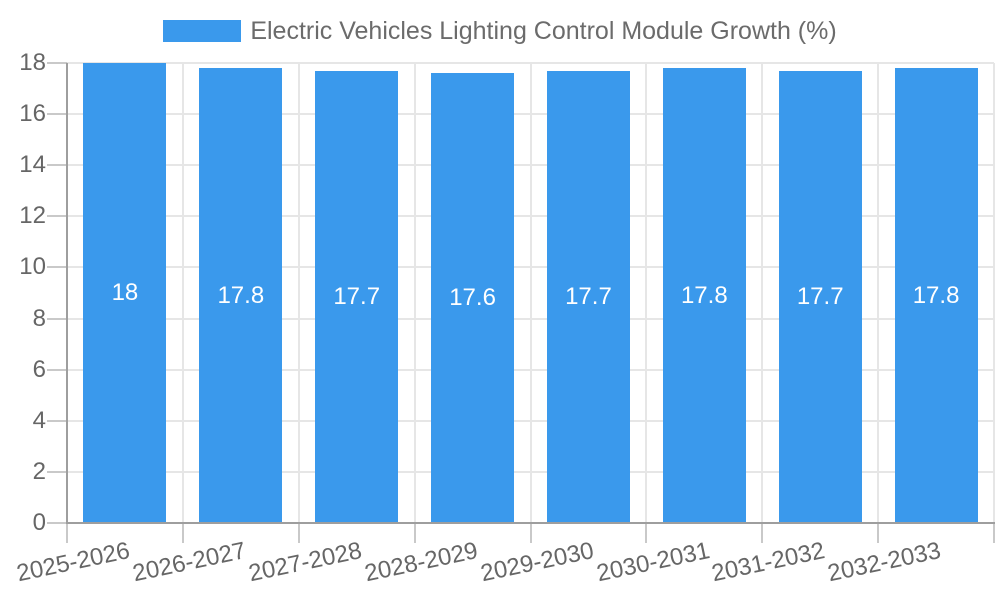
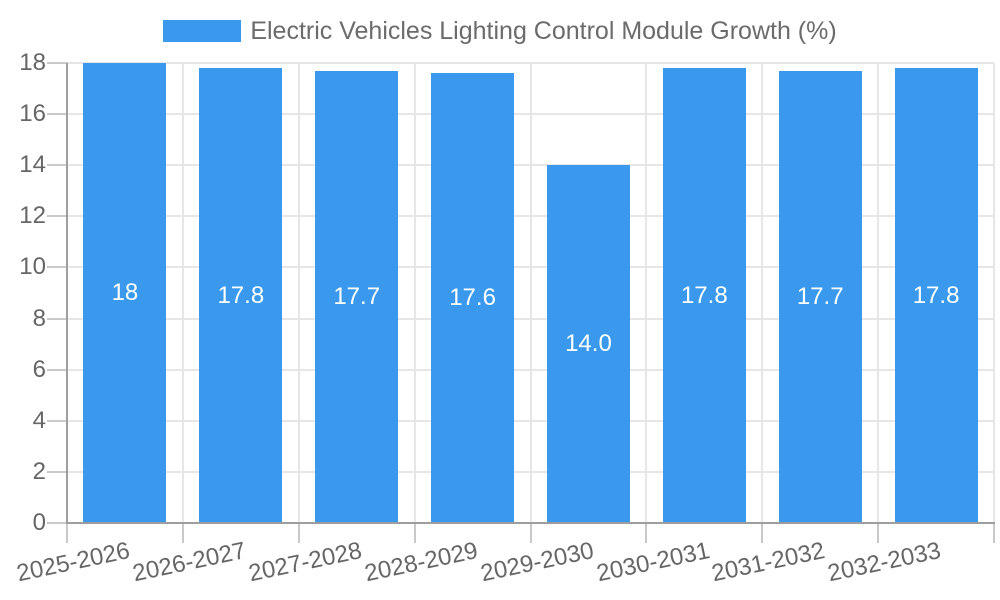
2029-2030: 17.7 -> 14.0
